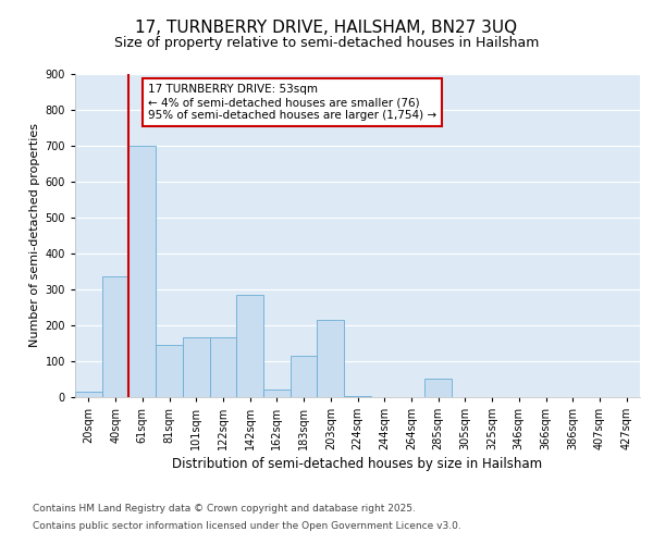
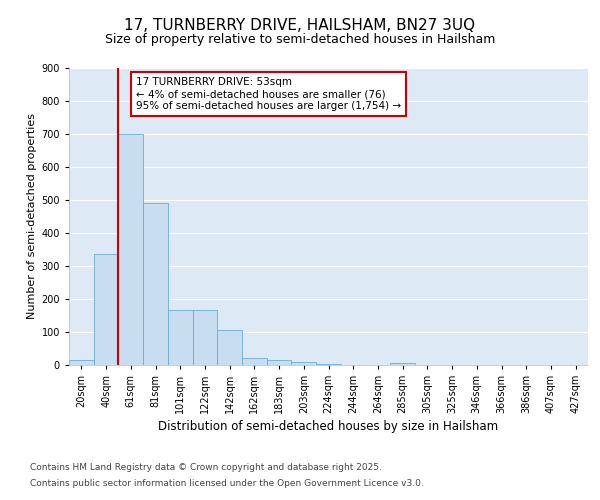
81sqm: 145 -> 490
142sqm: 285 -> 105
183sqm: 115 -> 15
203sqm: 215 -> 8
285sqm: 50 -> 5
